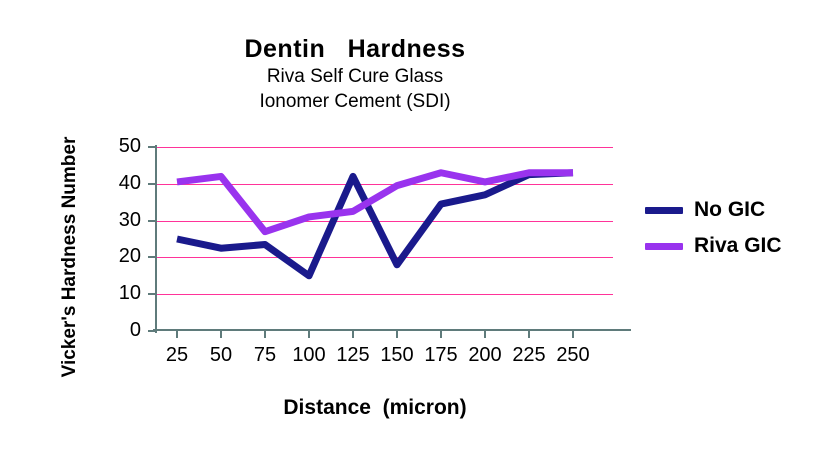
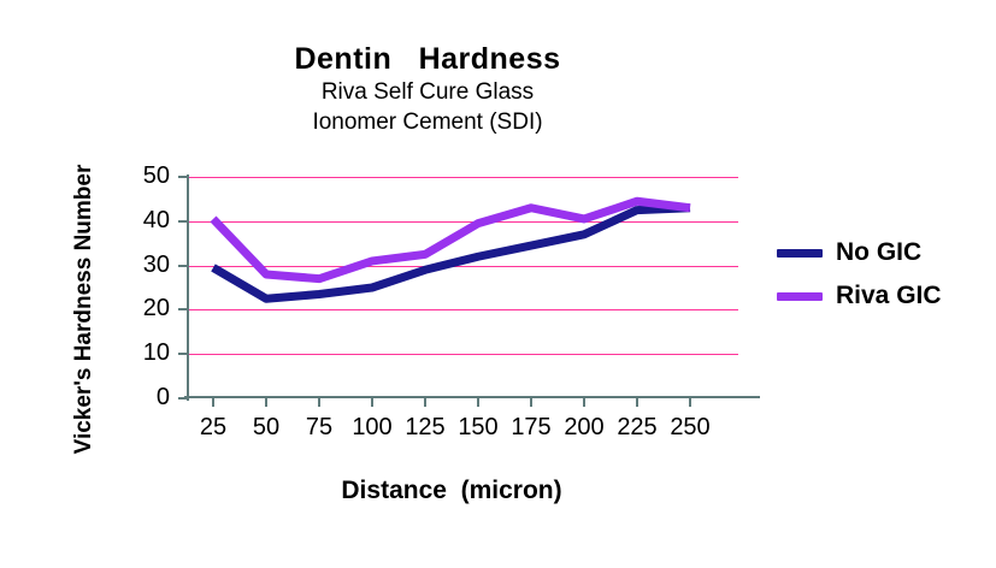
No GIC/25: 25 -> 30
Riva GIC/50: 42 -> 28
No GIC/100: 15 -> 25
No GIC/125: 42 -> 29
No GIC/150: 18 -> 32
Riva GIC/225: 43 -> 44
